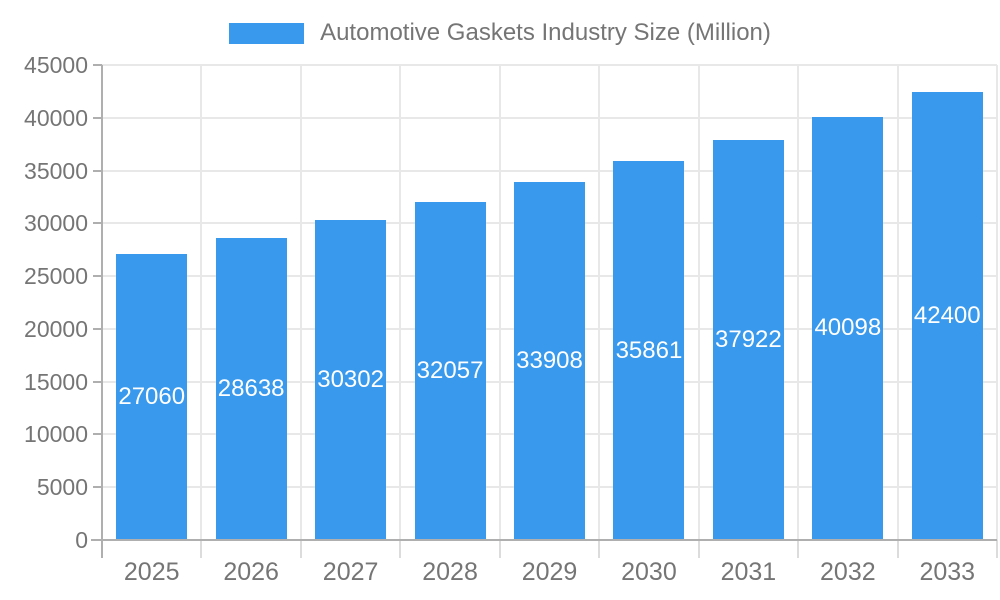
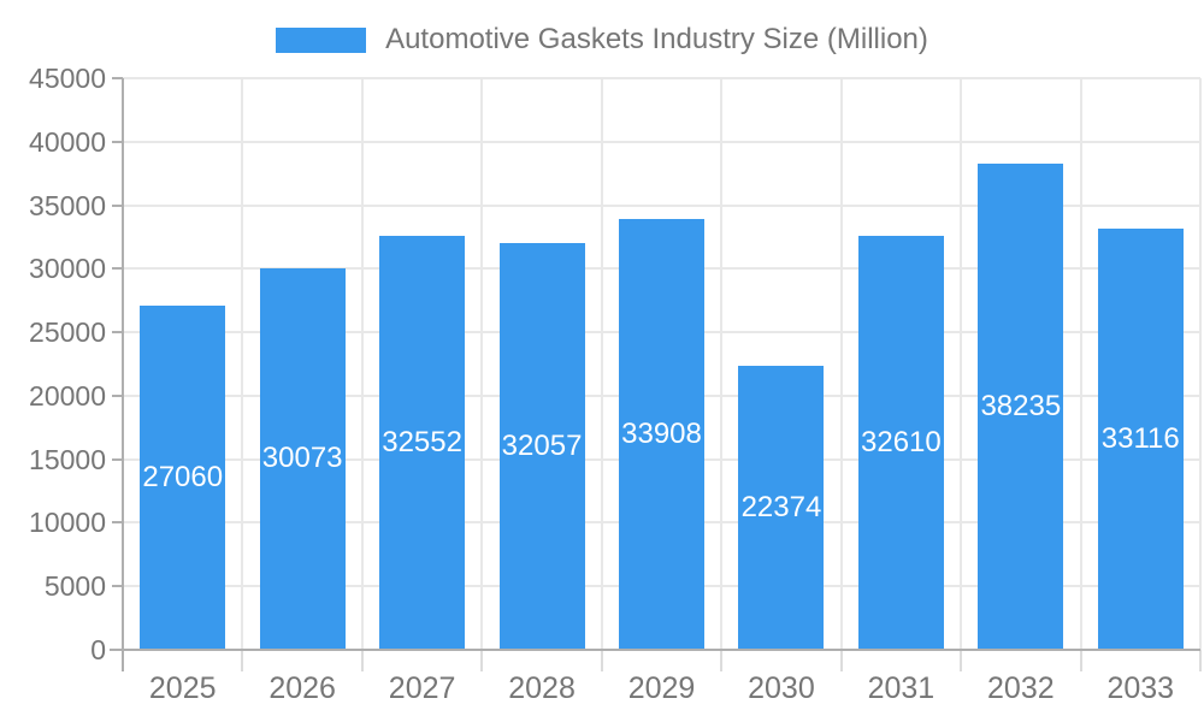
2026: 28638 -> 30073
2027: 30302 -> 32552
2030: 35861 -> 22374
2031: 37922 -> 32610
2032: 40098 -> 38235
2033: 42400 -> 33116
